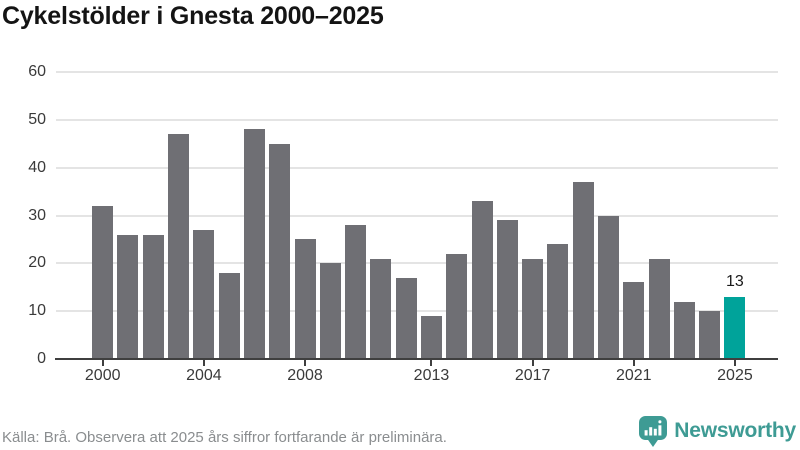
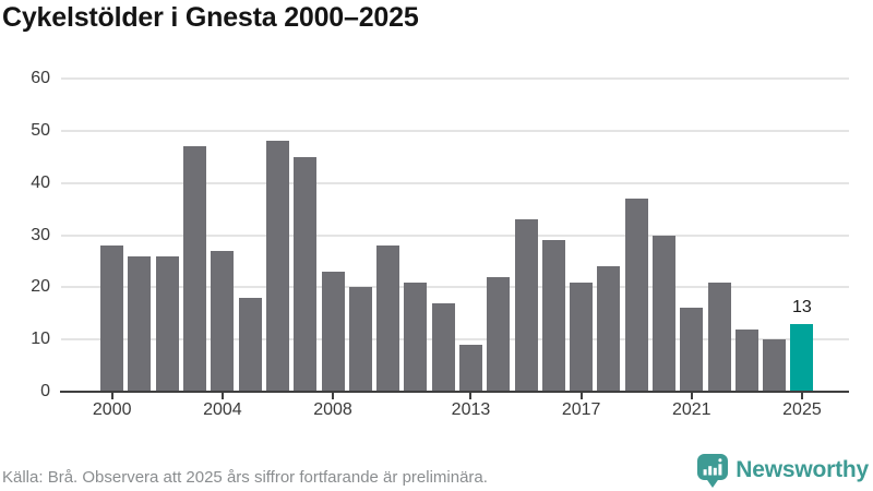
2000: 32 -> 28
2008: 25 -> 23
